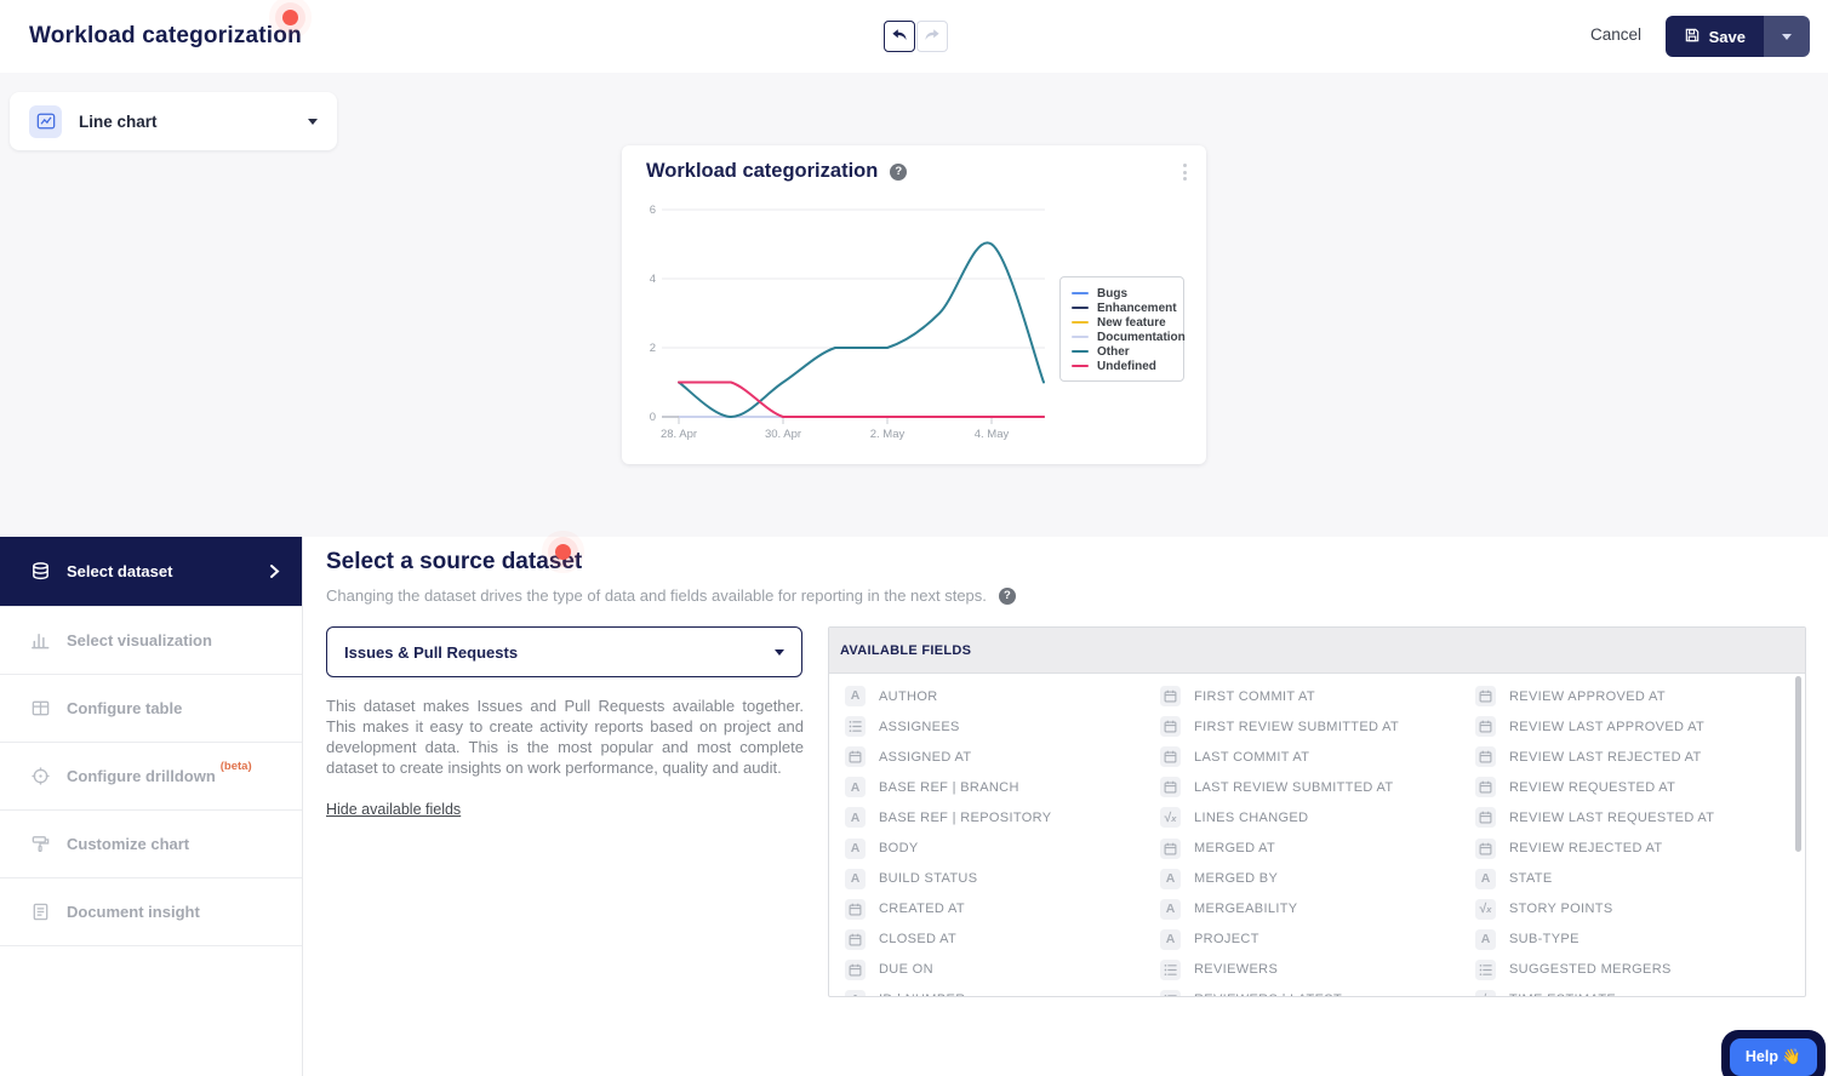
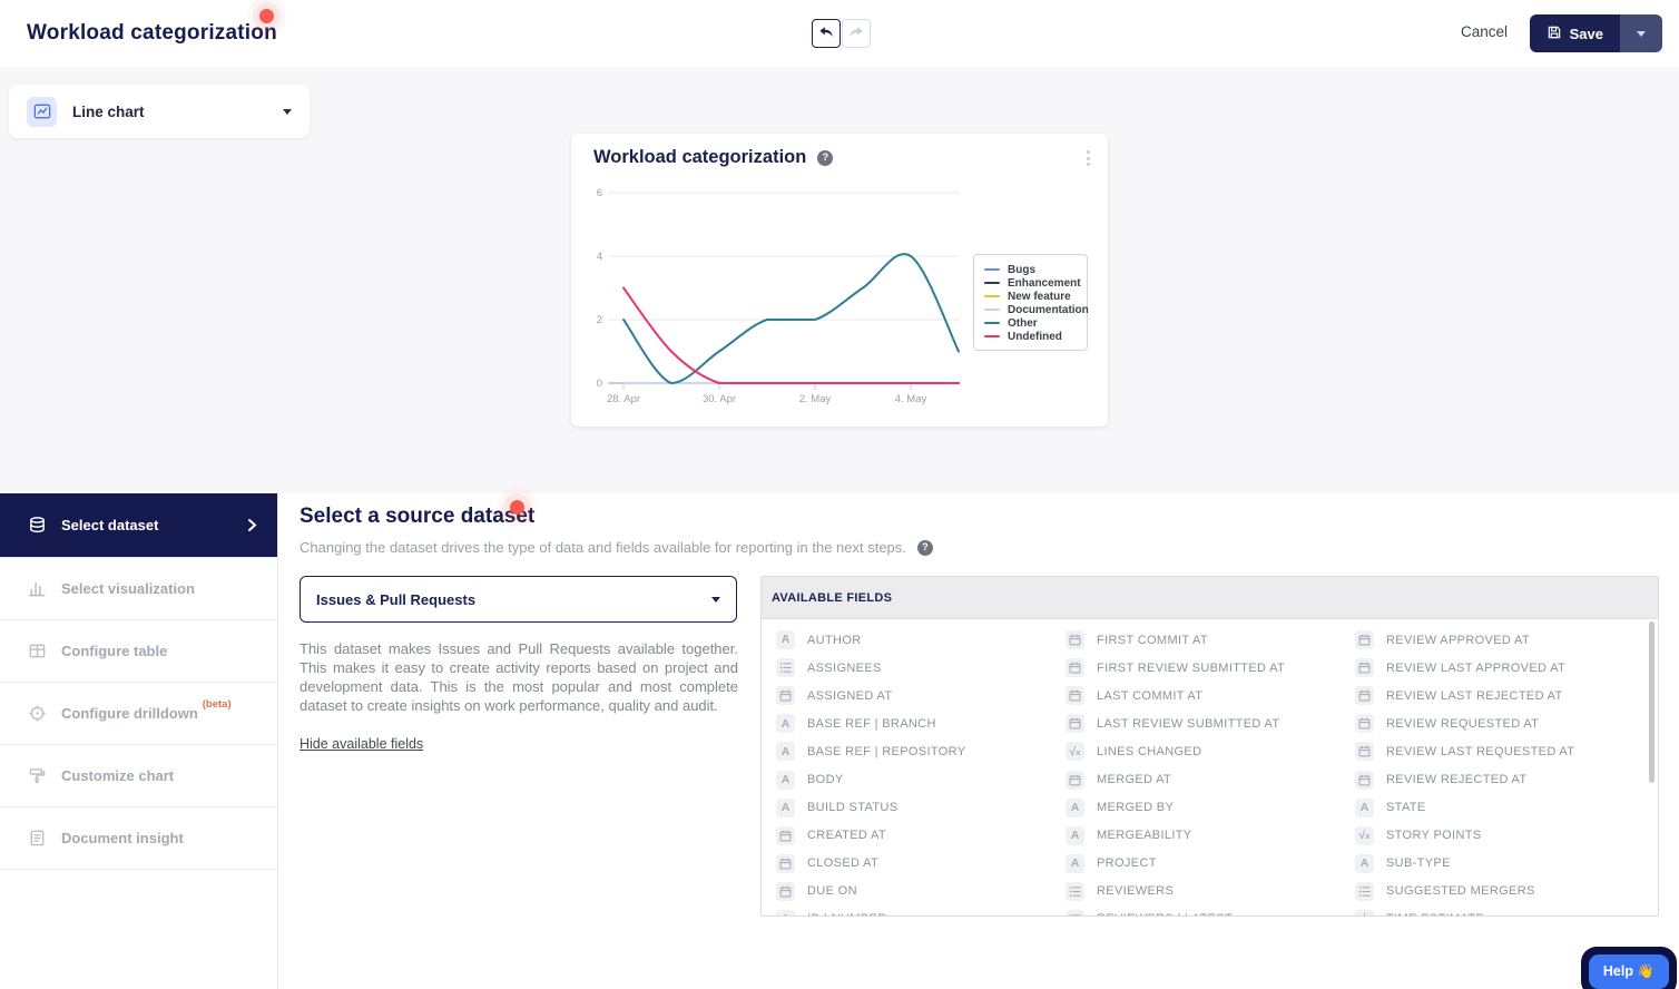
Other/28. Apr: 1 -> 2
Undefined/28. Apr: 1 -> 3
Other/4. May: 5 -> 4
